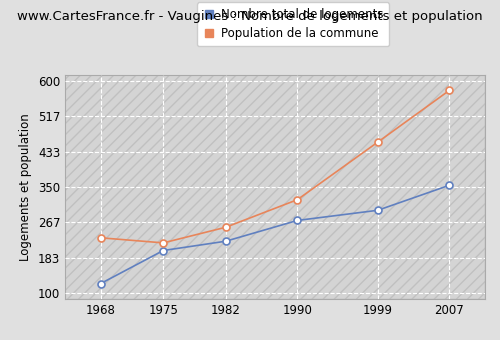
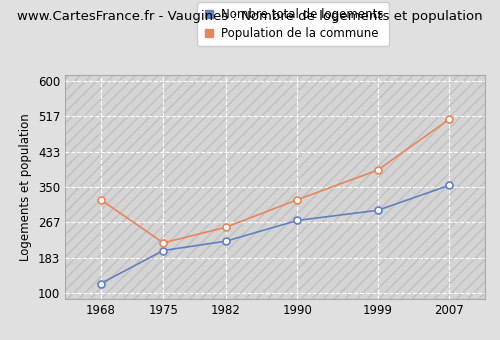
Population de la commune/1968: 230 -> 320
Population de la commune/1999: 456 -> 390
Population de la commune/2007: 578 -> 510
